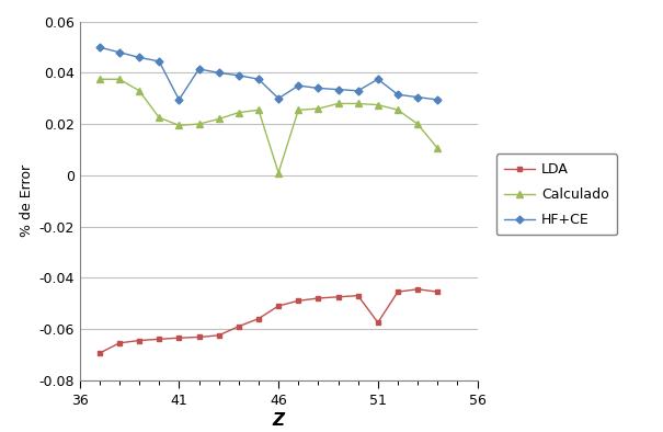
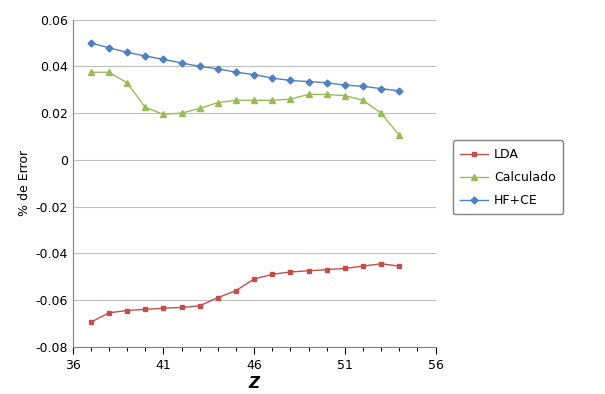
HF+CE/41: 0.0295 -> 0.0430
Calculado/46: 0.0010 -> 0.0255
HF+CE/46: 0.0300 -> 0.0365
LDA/51: -0.0575 -> -0.0465
HF+CE/51: 0.0375 -> 0.0320
